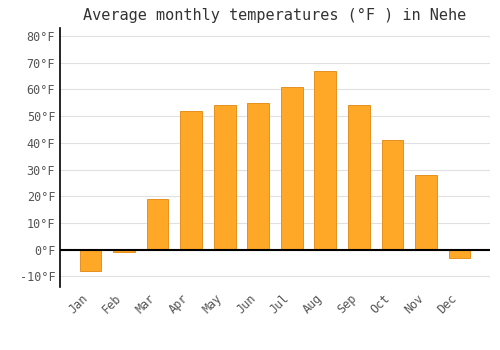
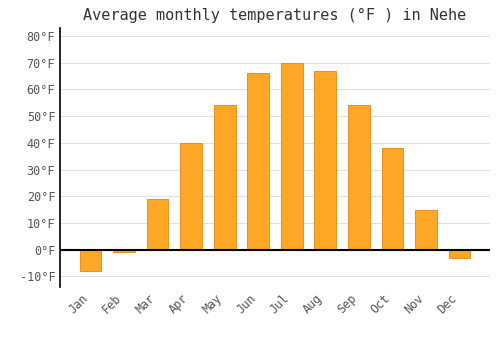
Apr: 52°F -> 40°F
Jun: 55°F -> 66°F
Jul: 61°F -> 70°F
Oct: 41°F -> 38°F
Nov: 28°F -> 15°F
